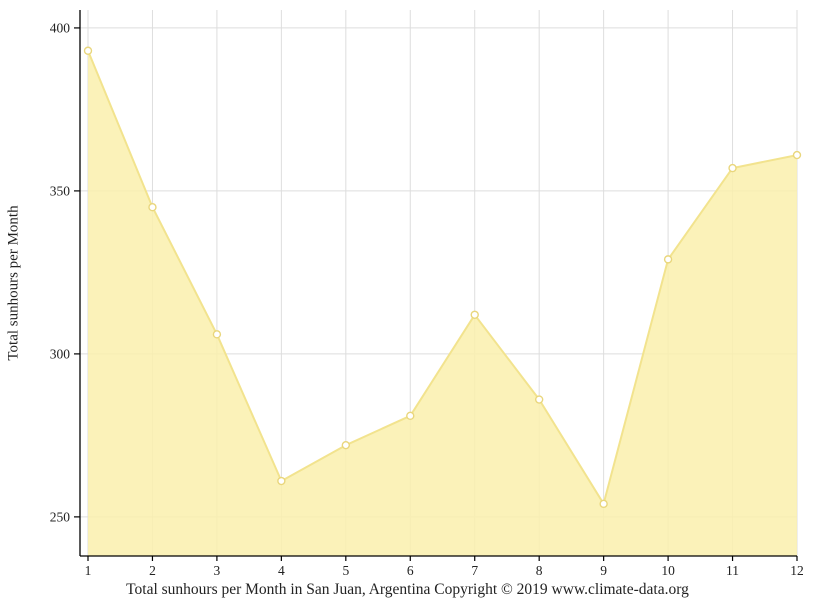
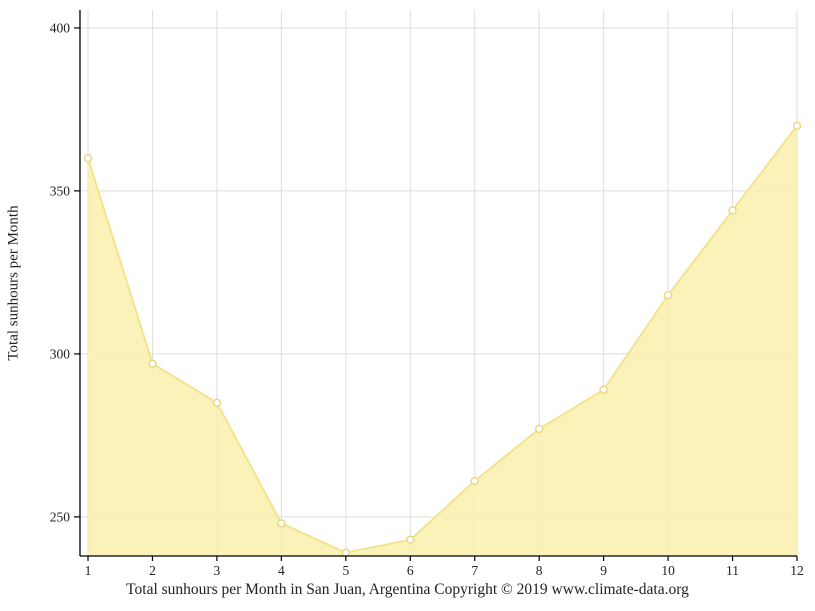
1: 393 -> 360
2: 345 -> 297
3: 306 -> 285
4: 261 -> 248
5: 272 -> 239
6: 281 -> 243
7: 312 -> 261
8: 286 -> 277
9: 254 -> 289
10: 329 -> 318
11: 357 -> 344
12: 361 -> 370
